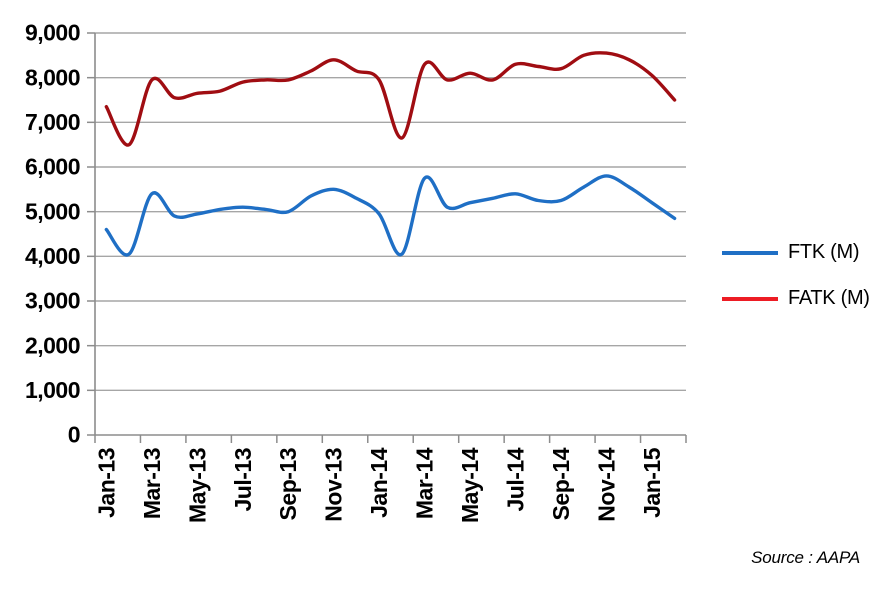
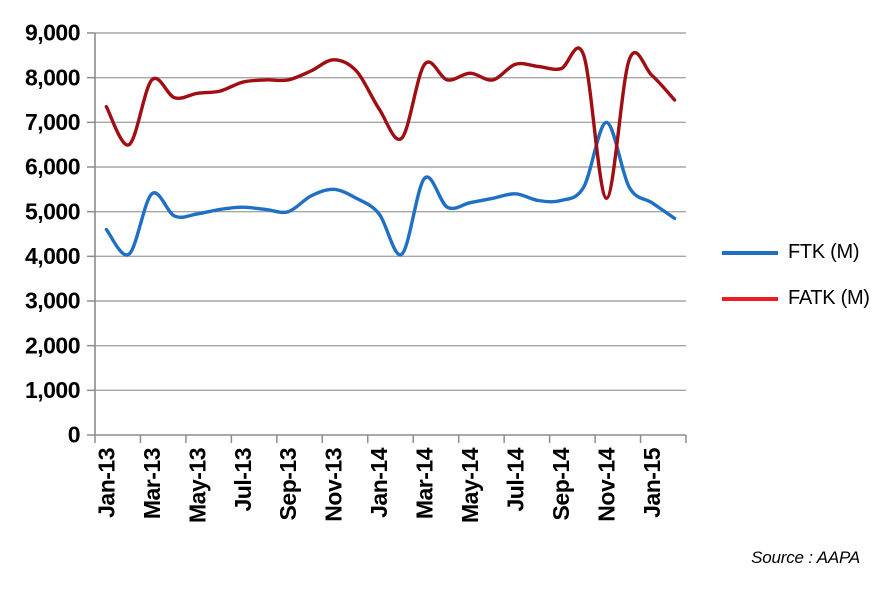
FATK (M)/Jan-14: 8000 -> 7300
FTK (M)/Nov-14: 5800 -> 7000
FATK (M)/Nov-14: 8600 -> 5300
